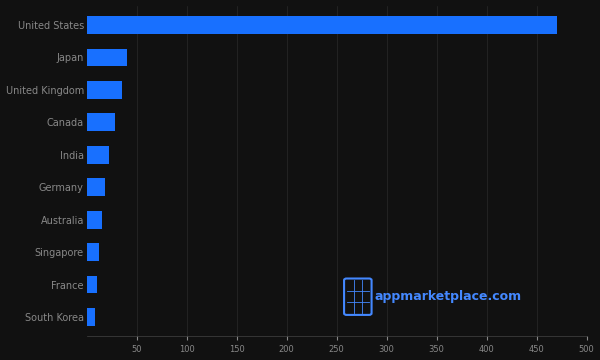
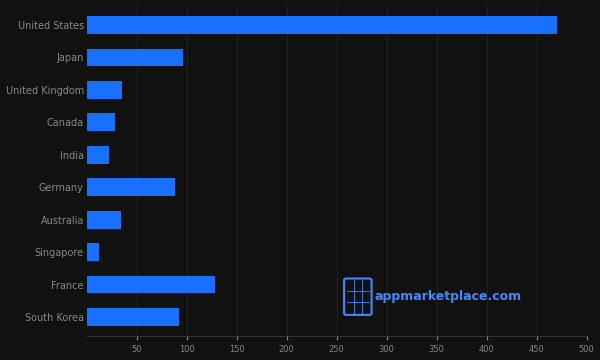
Japan: 40 -> 96
Germany: 18 -> 88
Australia: 15 -> 34
France: 10 -> 128
South Korea: 8 -> 92
